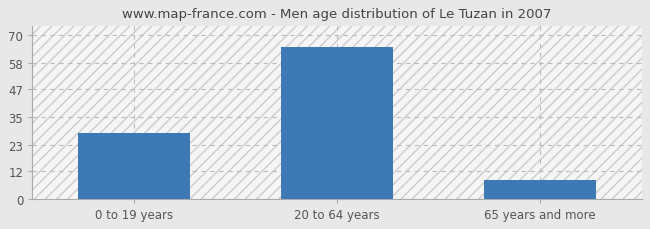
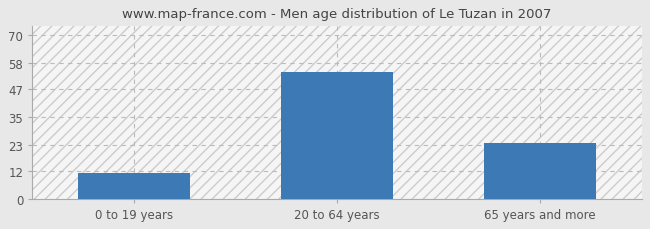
0 to 19 years: 28 -> 11
20 to 64 years: 65 -> 54
65 years and more: 8 -> 24
